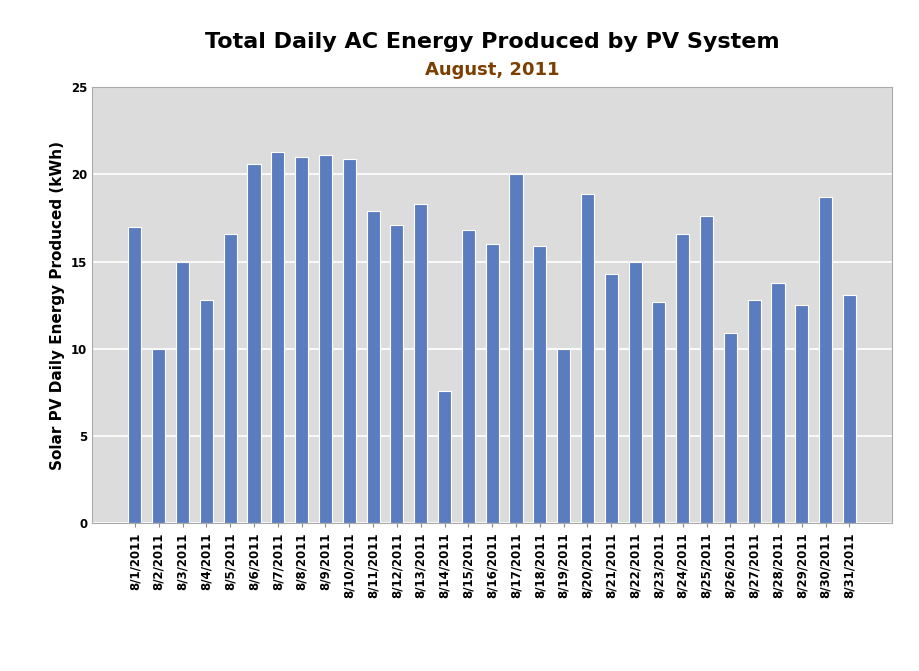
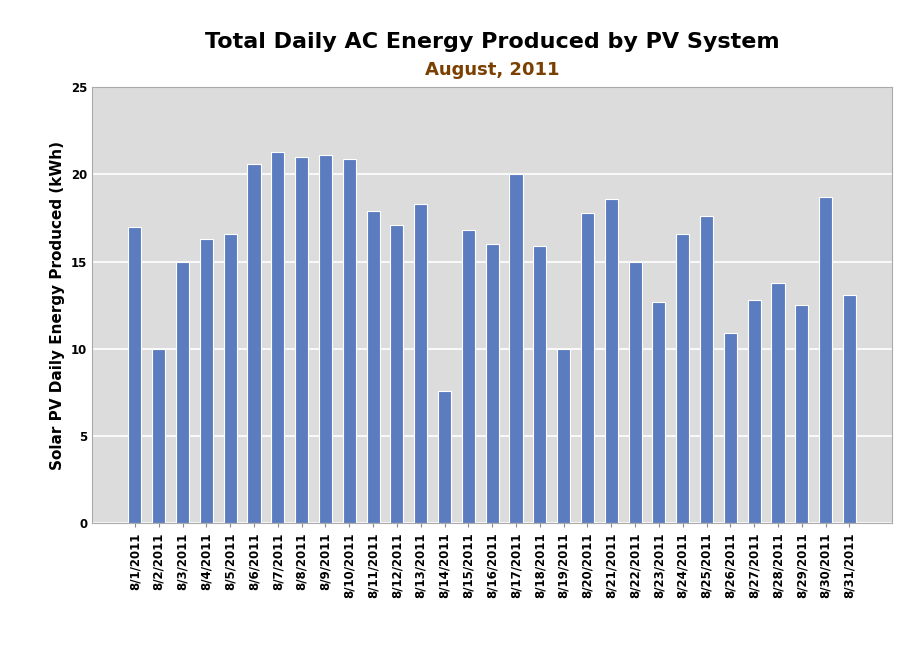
8/4/2011: 12.8 -> 16.3
8/20/2011: 18.9 -> 17.8
8/21/2011: 14.3 -> 18.6
